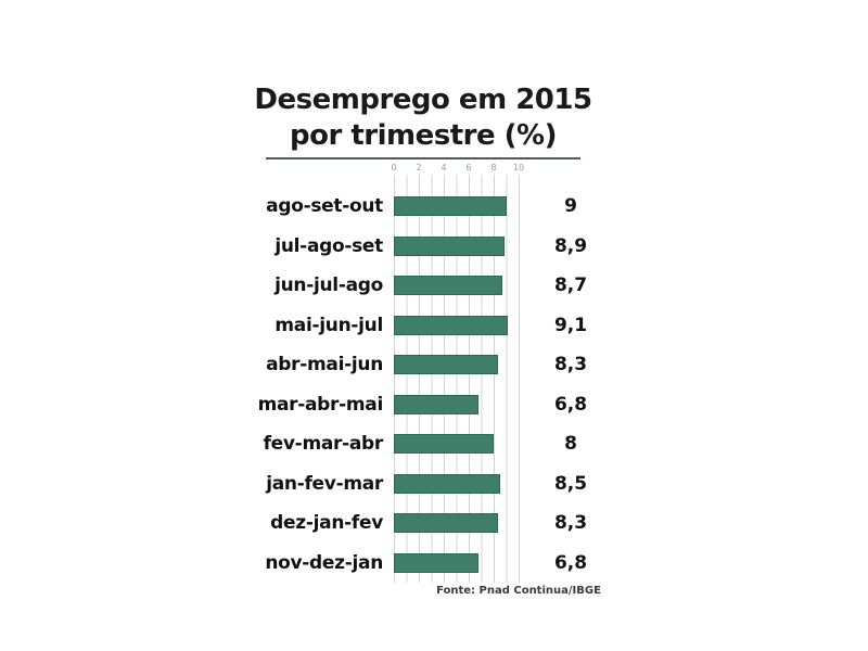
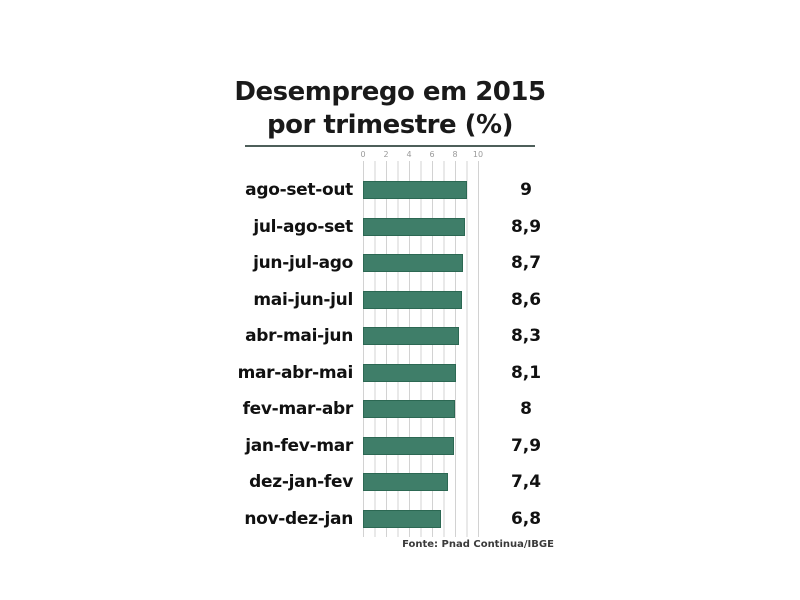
mai-jun-jul: 9,1 -> 8,6
mar-abr-mai: 6,8 -> 8,1
jan-fev-mar: 8,5 -> 7,9
dez-jan-fev: 8,3 -> 7,4
